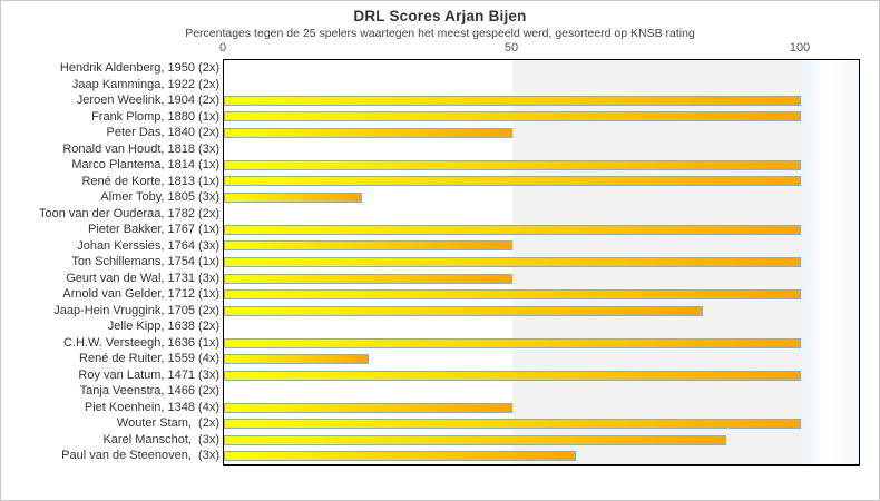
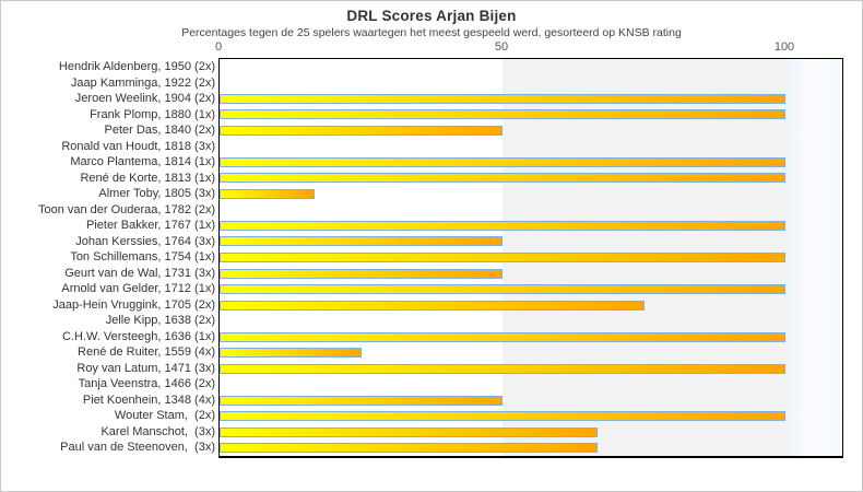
Almer Toby, 1805 (3x): 24 -> 17
Jaap-Hein Vruggink, 1705 (2x): 83 -> 75
Karel Manschot, (3x): 87 -> 67
Paul van de Steenoven, (3x): 61 -> 67
